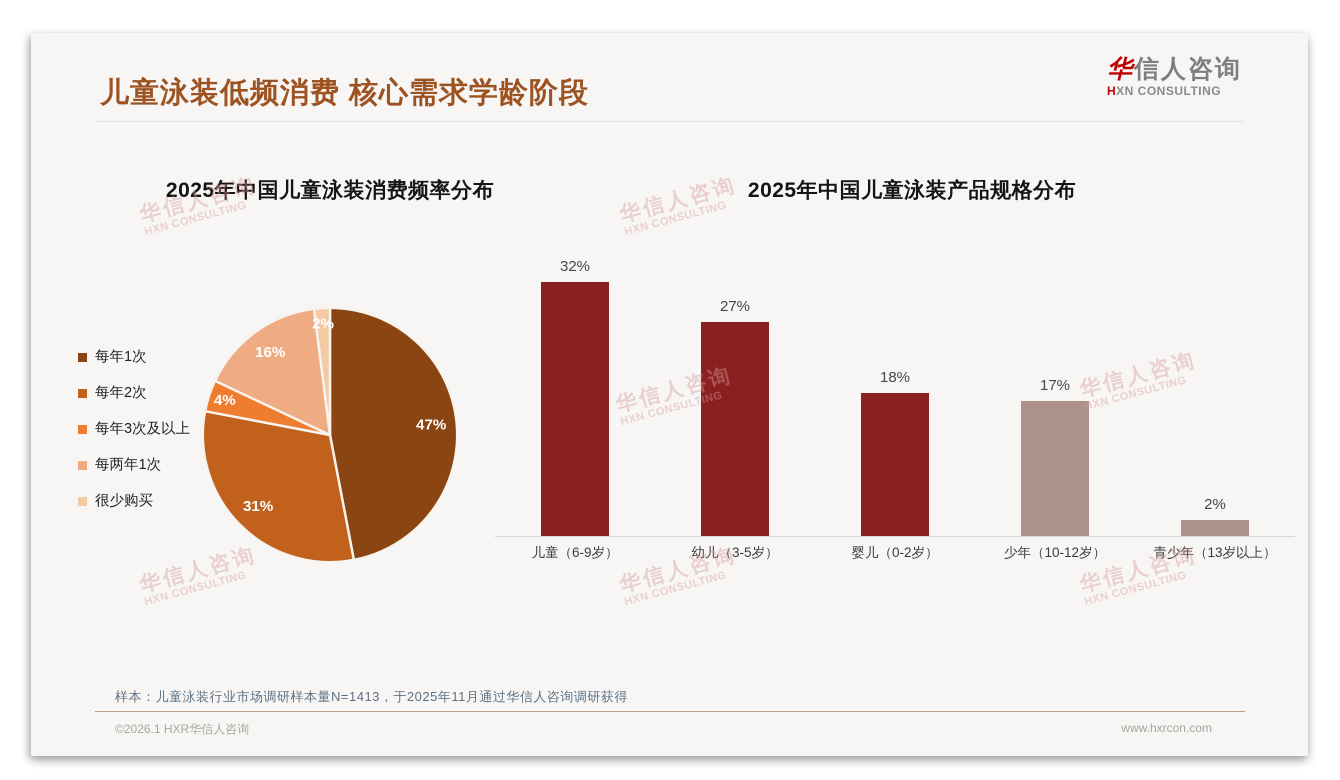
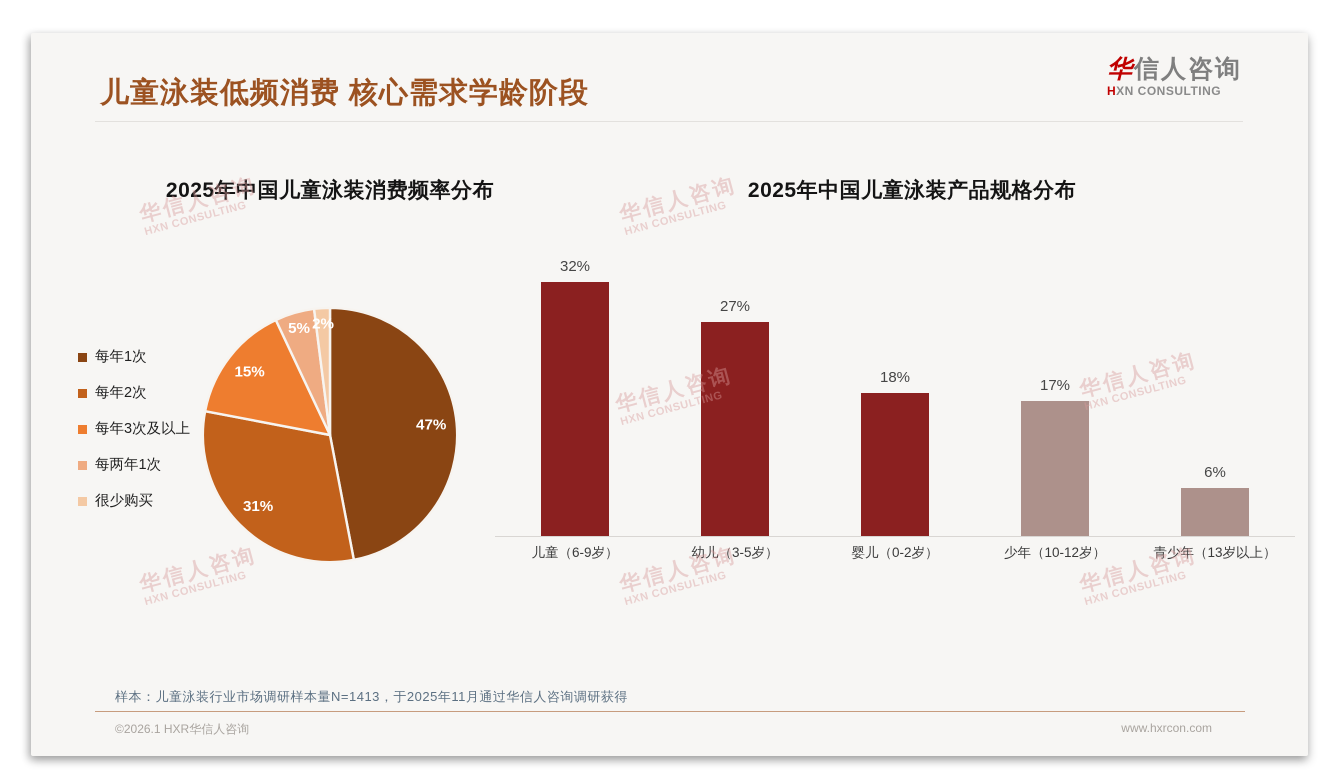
2025年中国儿童泳装消费频率分布/每年3次及以上: 4% -> 15%
2025年中国儿童泳装消费频率分布/每两年1次: 16% -> 5%
2025年中国儿童泳装产品规格分布/青少年（13岁以上）: 2% -> 6%
